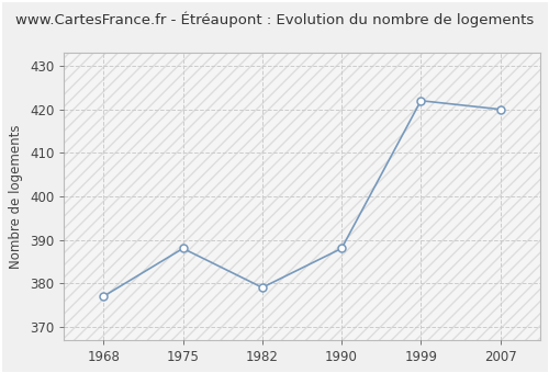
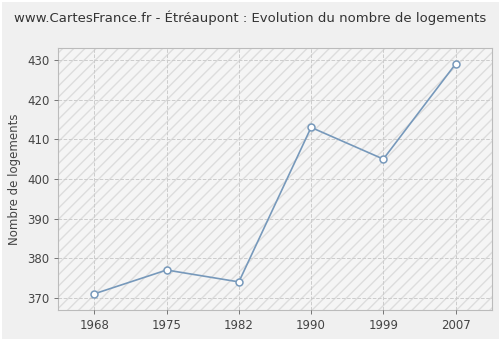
1968: 377 -> 371
1975: 388 -> 377
1982: 379 -> 374
1990: 388 -> 413
1999: 422 -> 405
2007: 420 -> 429
